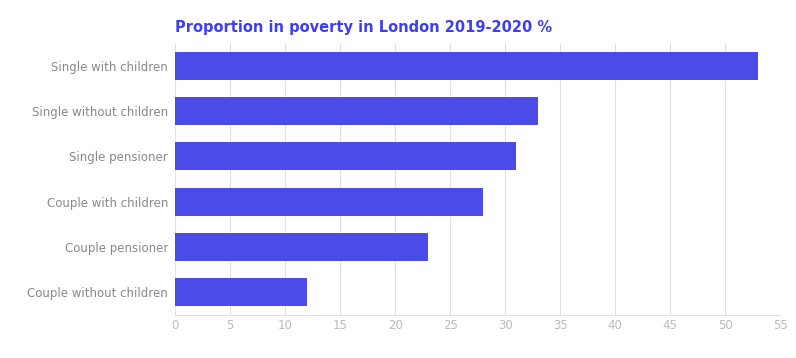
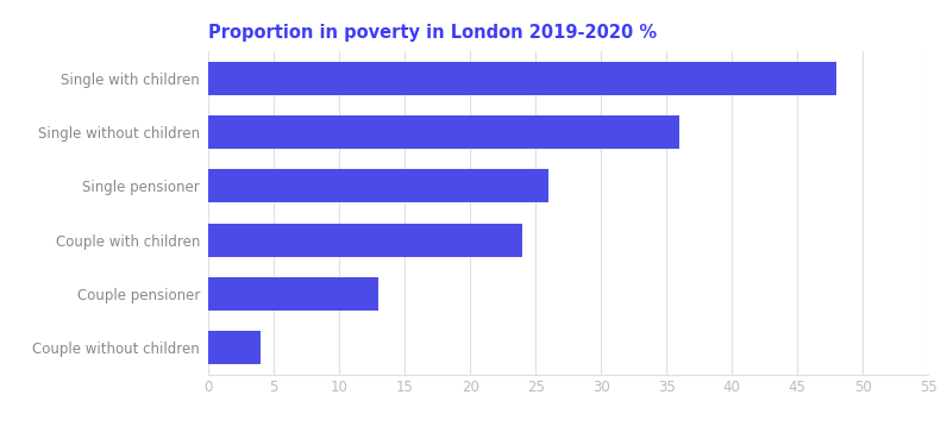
Single with children: 53 -> 48
Single without children: 33 -> 36
Single pensioner: 31 -> 26
Couple with children: 28 -> 24
Couple pensioner: 23 -> 13
Couple without children: 12 -> 4
